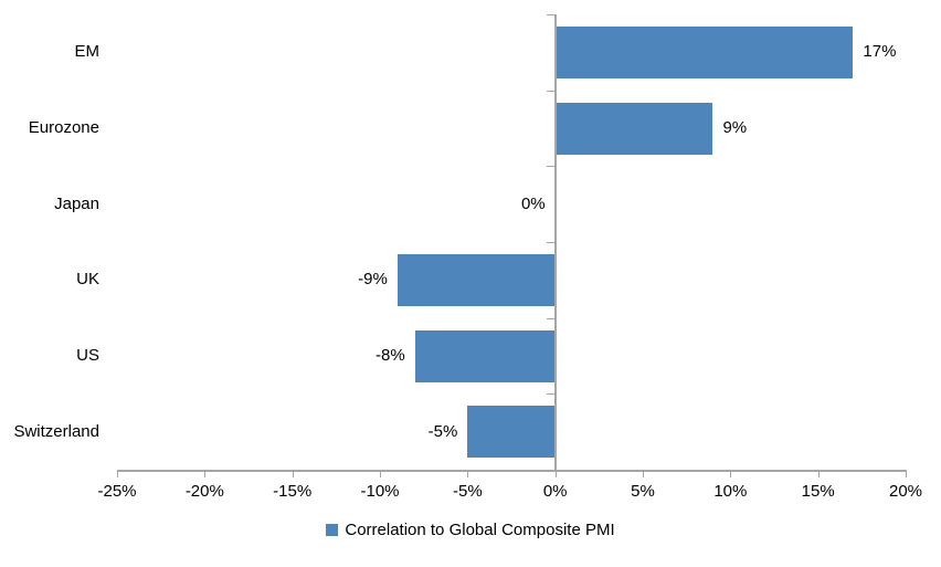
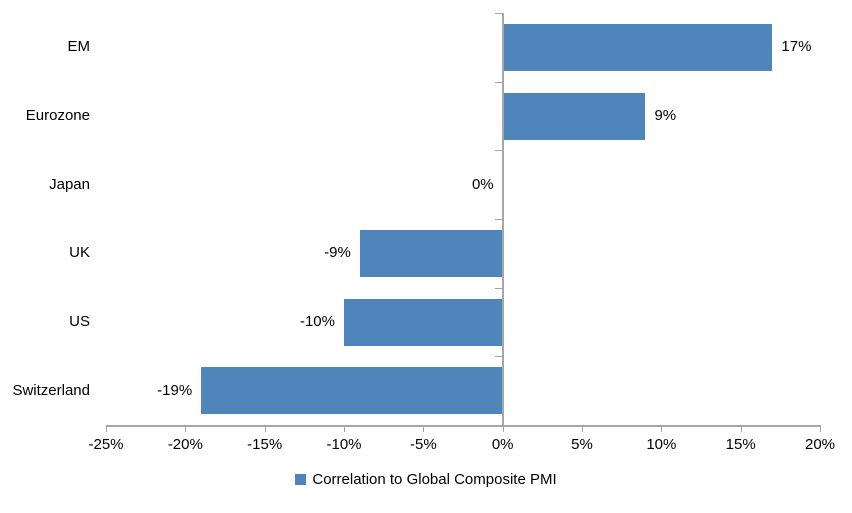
US: -8% -> -10%
Switzerland: -5% -> -19%
